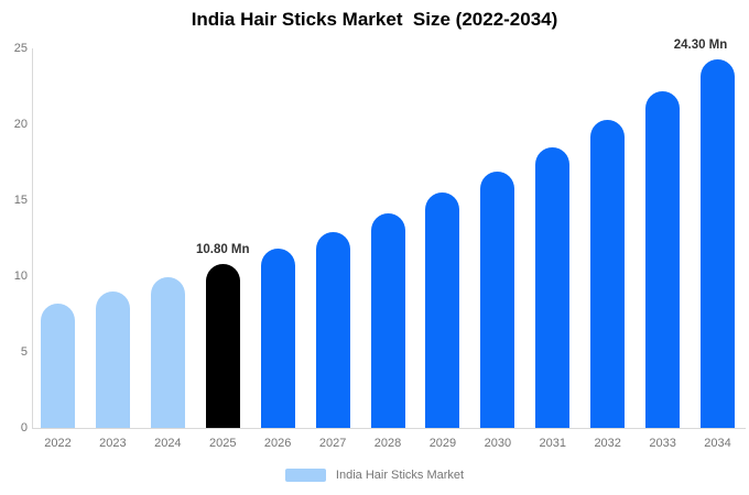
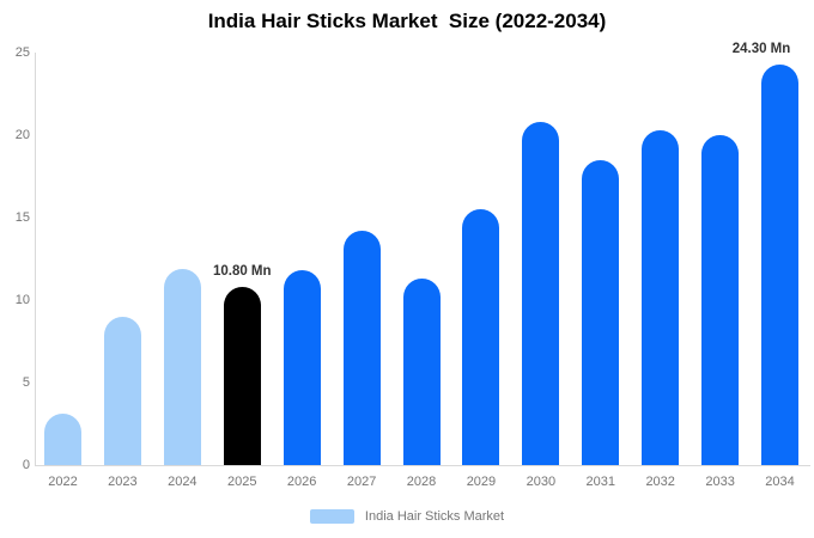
2022: 8.2 -> 3.1
2024: 9.9 -> 11.9
2027: 12.9 -> 14.2
2028: 14.1 -> 11.3
2030: 16.9 -> 20.8
2033: 22.2 -> 20.0
